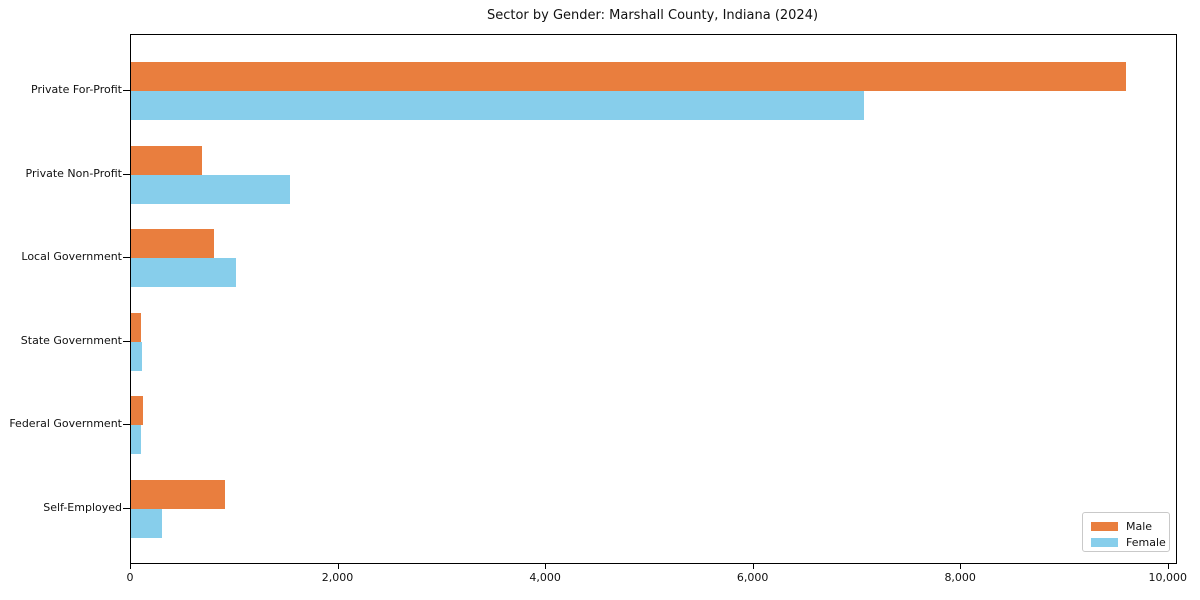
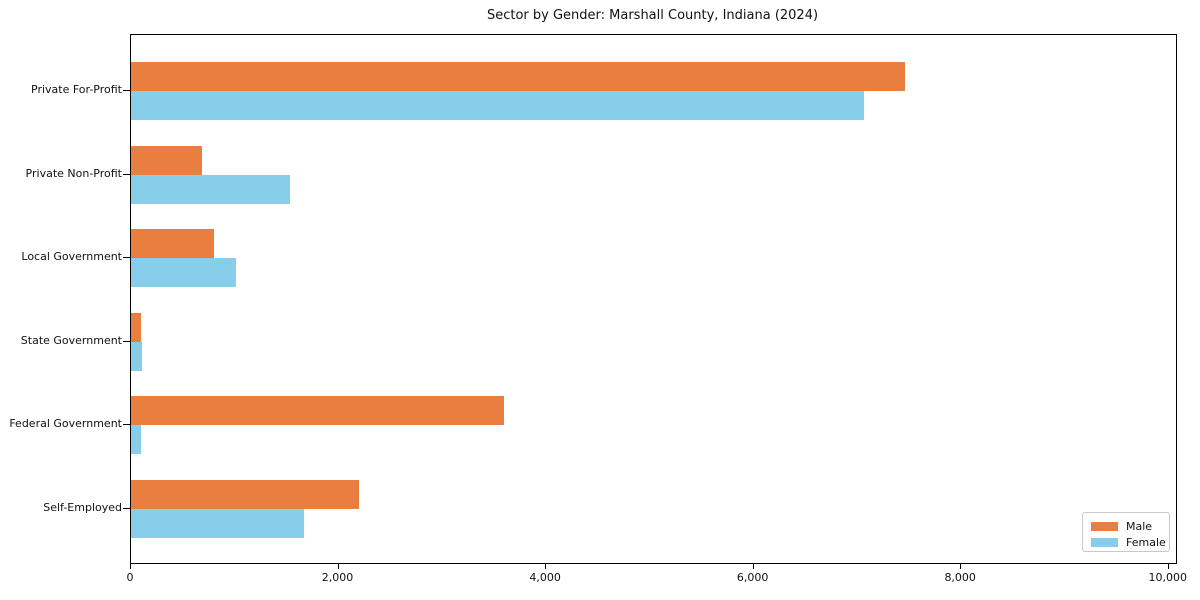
Male/Private For-Profit: 9590 -> 7460
Male/Federal Government: 120 -> 3590
Male/Self-Employed: 900 -> 2200
Female/Self-Employed: 300 -> 1670
